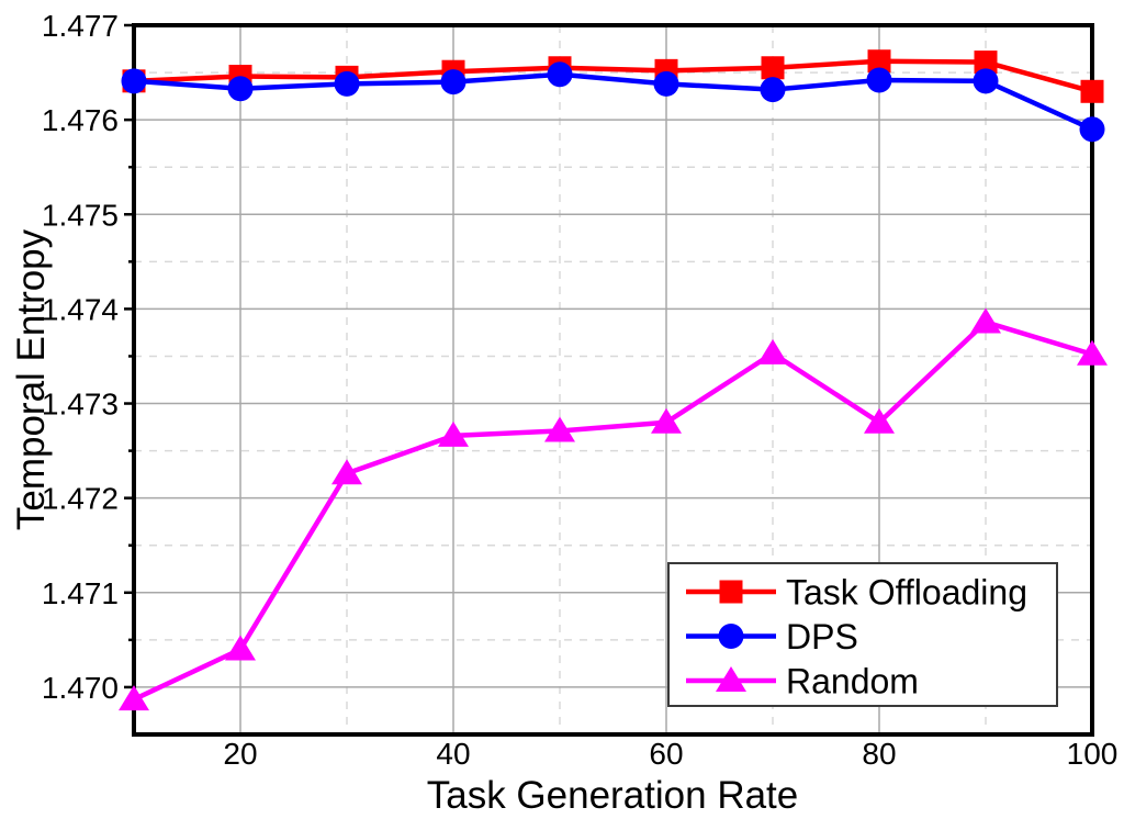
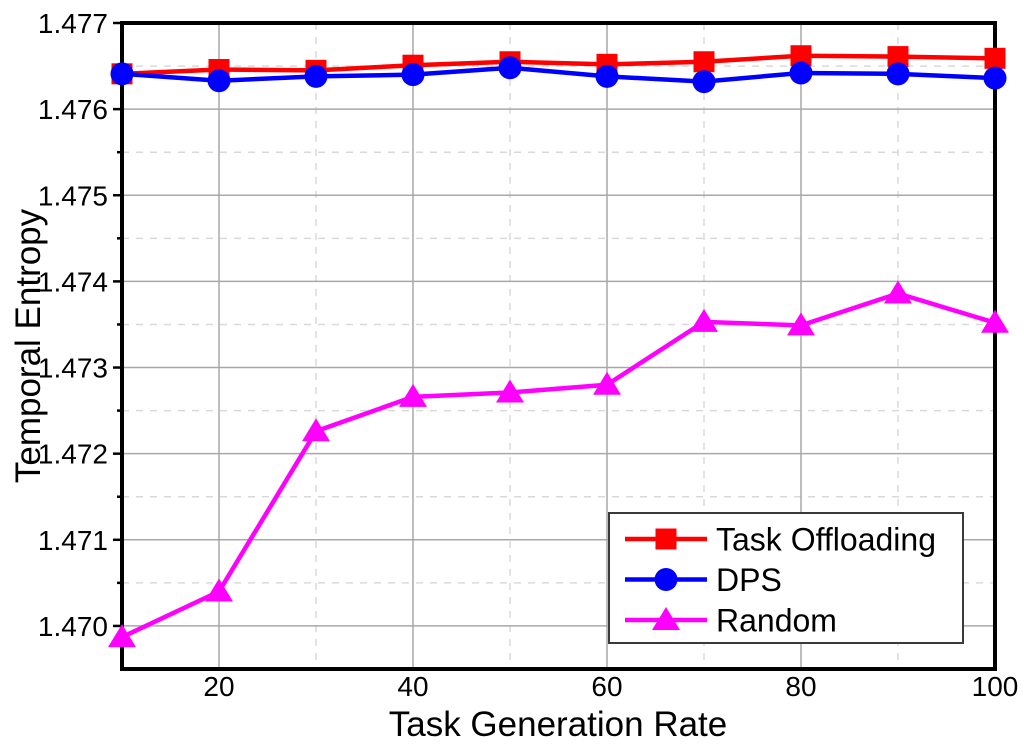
Random/80: 1.4728 -> 1.4735
Task Offloading/100: 1.4763 -> 1.4766
DPS/100: 1.4759 -> 1.4764
